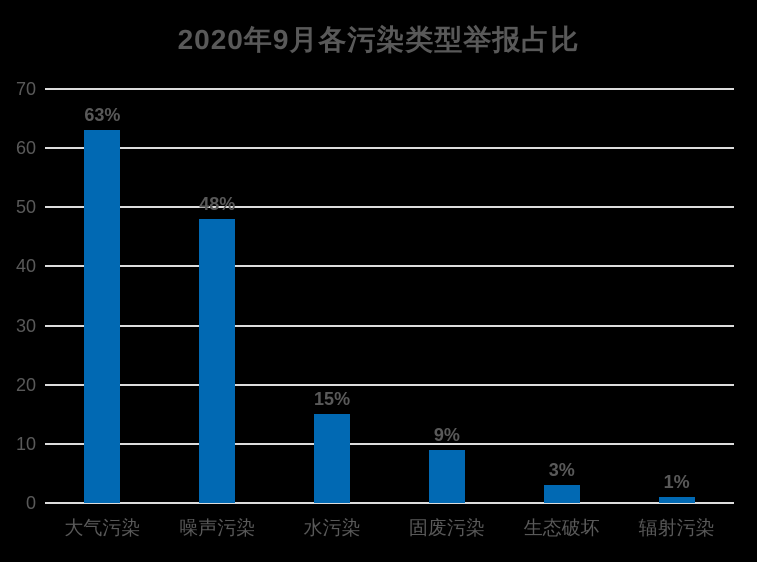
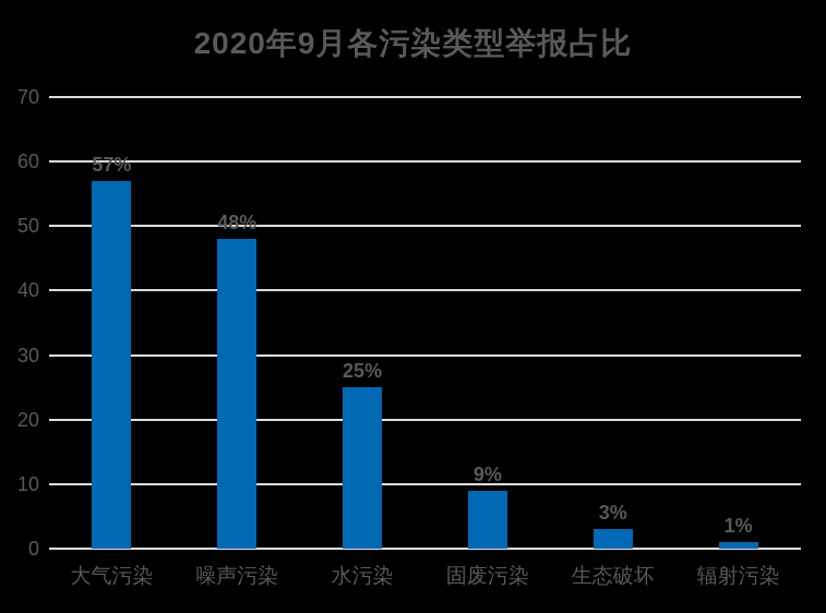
大气污染: 63% -> 57%
水污染: 15% -> 25%
